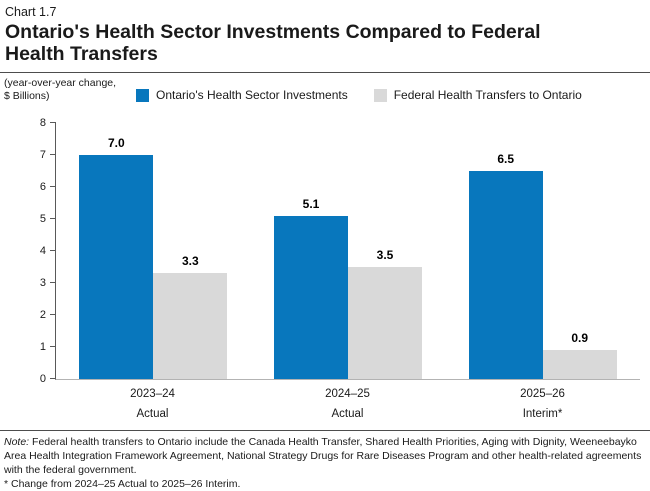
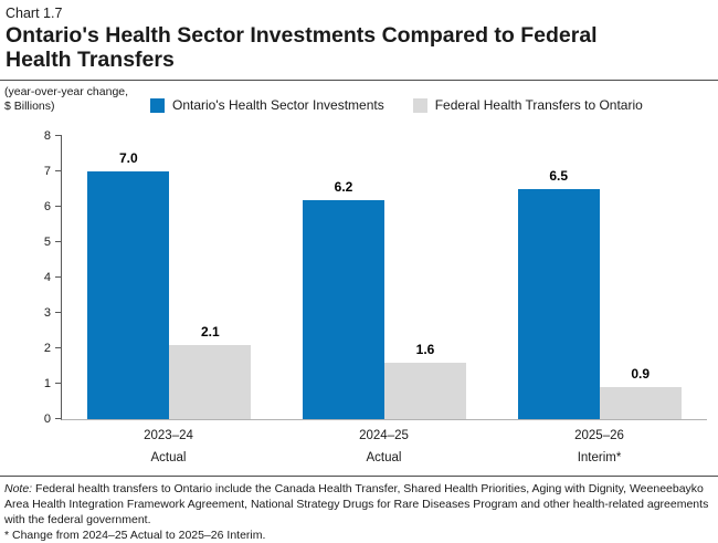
Federal Health Transfers to Ontario/2023–24: 3.3 -> 2.1
Ontario's Health Sector Investments/2024–25: 5.1 -> 6.2
Federal Health Transfers to Ontario/2024–25: 3.5 -> 1.6
